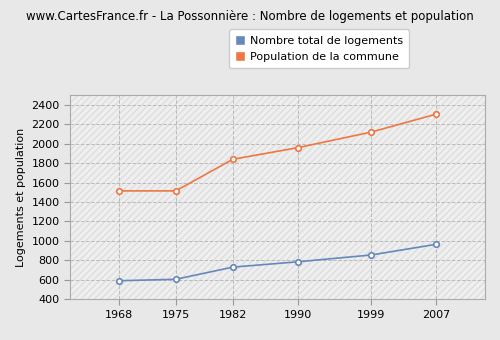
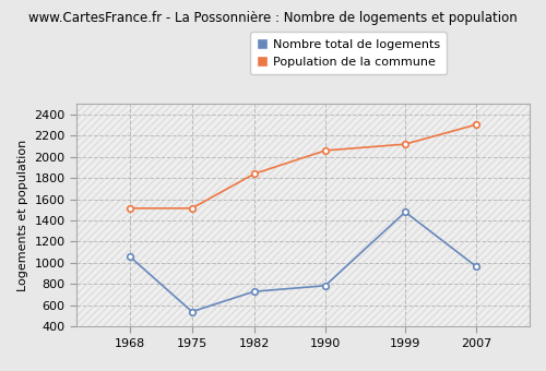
Nombre total de logements/1968: 590 -> 1060
Nombre total de logements/1975: 600 -> 540
Population de la commune/1990: 1960 -> 2060
Nombre total de logements/1999: 860 -> 1480
